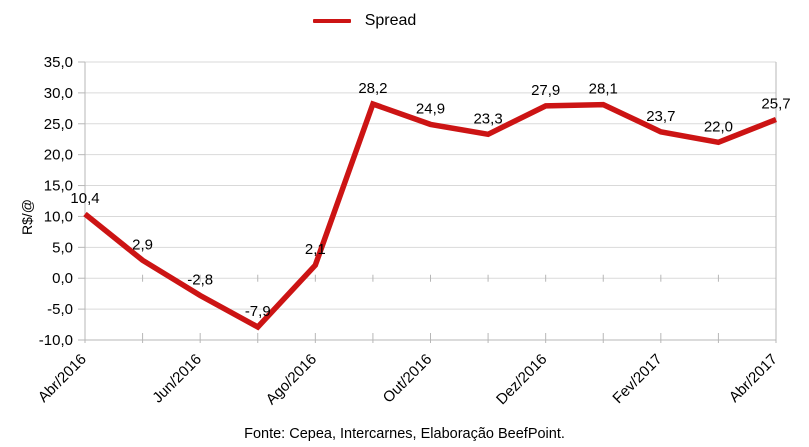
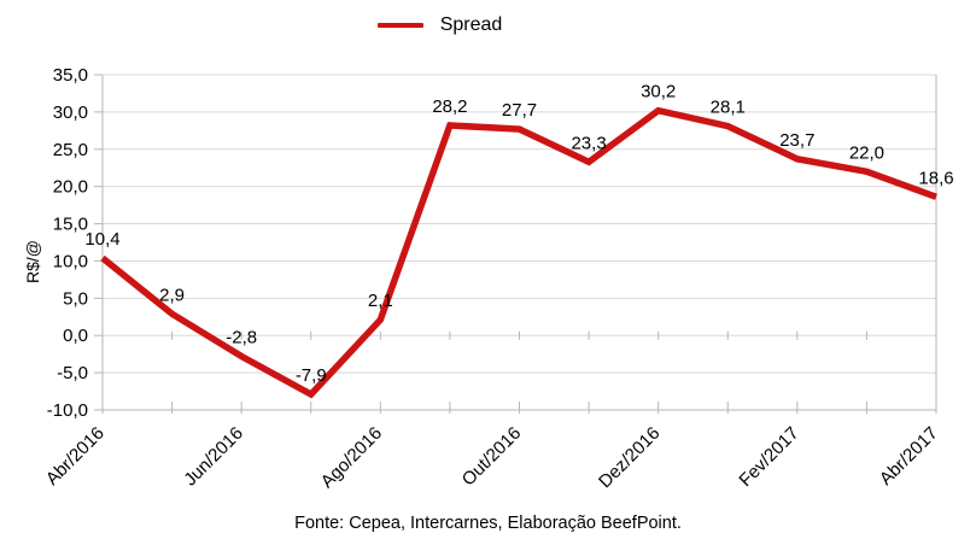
Out/2016: 24,9 -> 27,7
Dez/2016: 27,9 -> 30,2
Abr/2017: 25,7 -> 18,6
